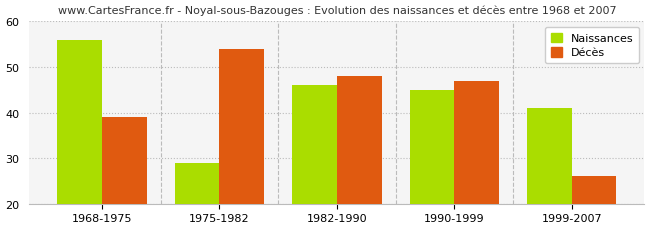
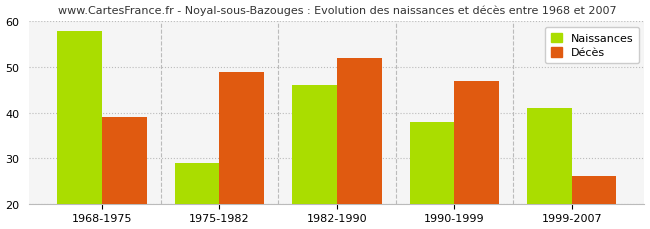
Naissances/1968-1975: 56 -> 58
Décès/1975-1982: 54 -> 49
Décès/1982-1990: 48 -> 52
Naissances/1990-1999: 45 -> 38
